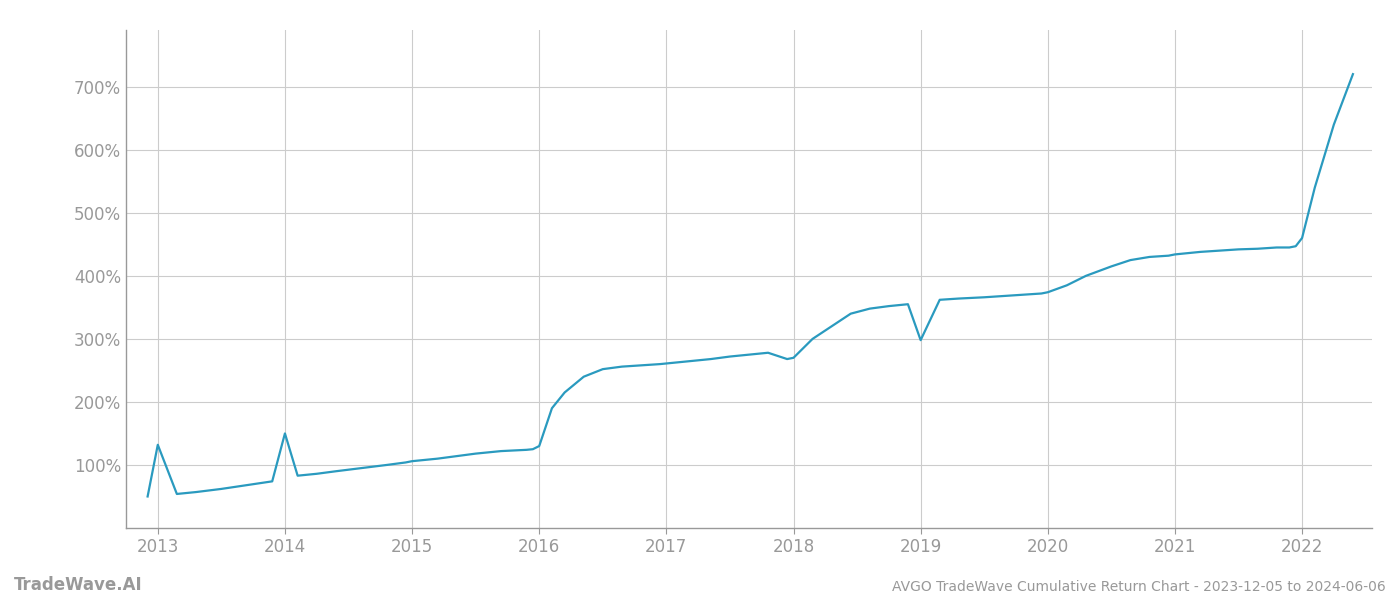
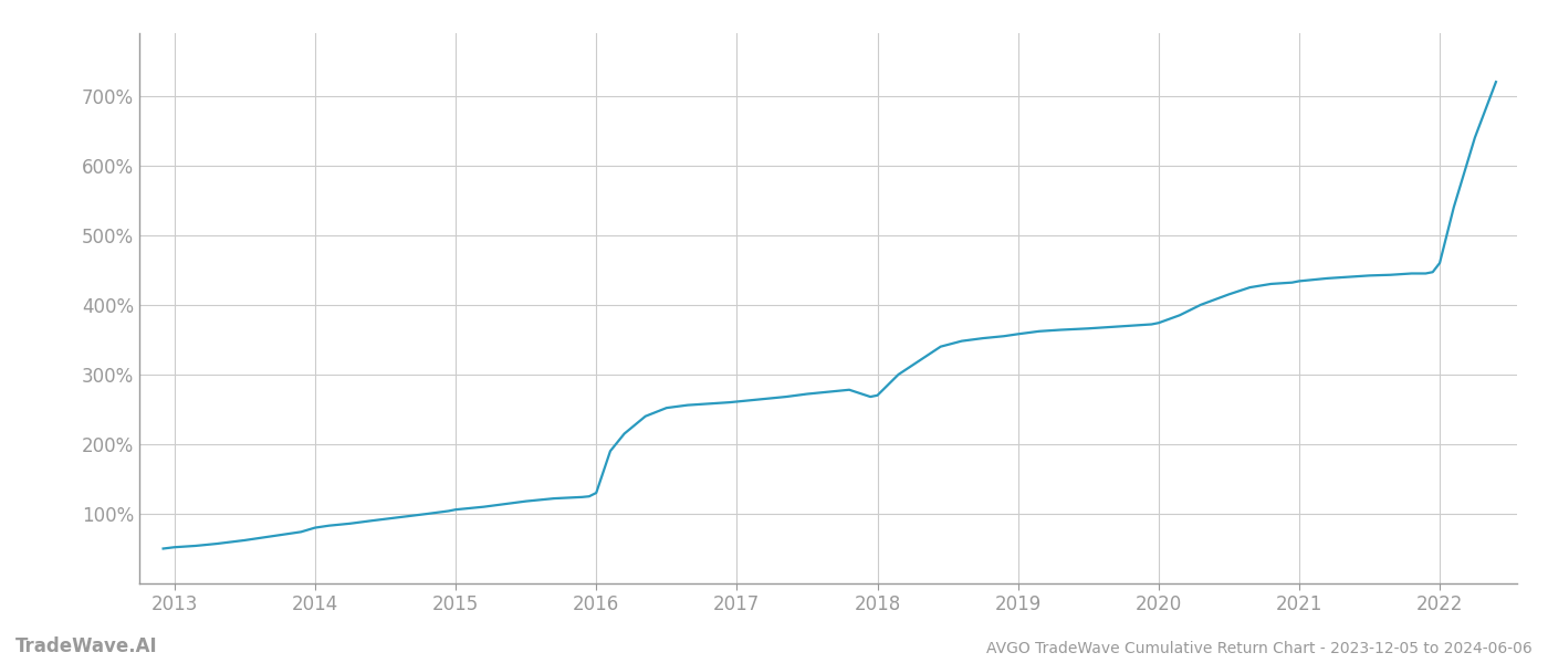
2013: 132% -> 52%
2014: 150% -> 80%
2019: 298% -> 358%
